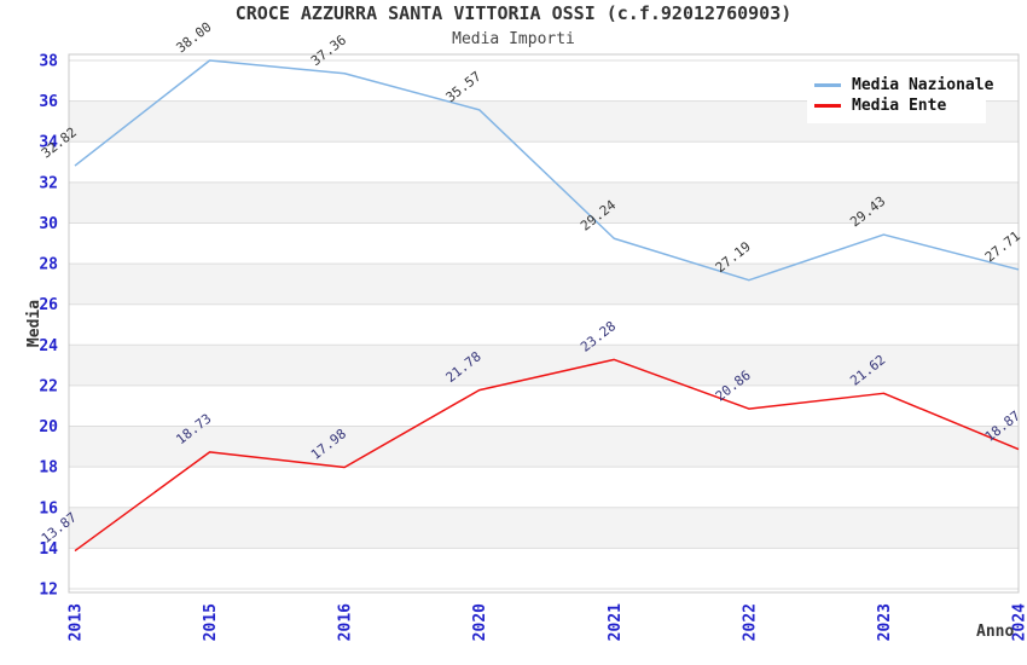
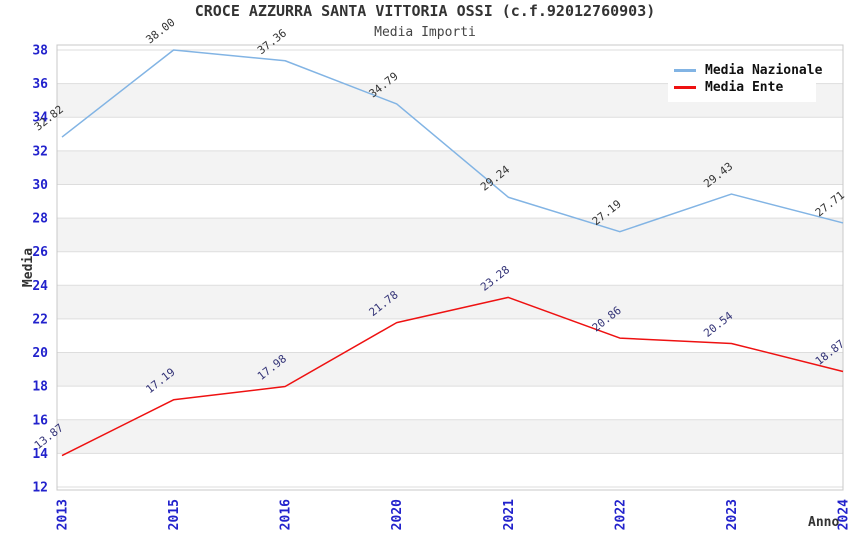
Media Ente/2015: 18.73 -> 17.19
Media Nazionale/2020: 35.57 -> 34.79
Media Ente/2023: 21.62 -> 20.54
